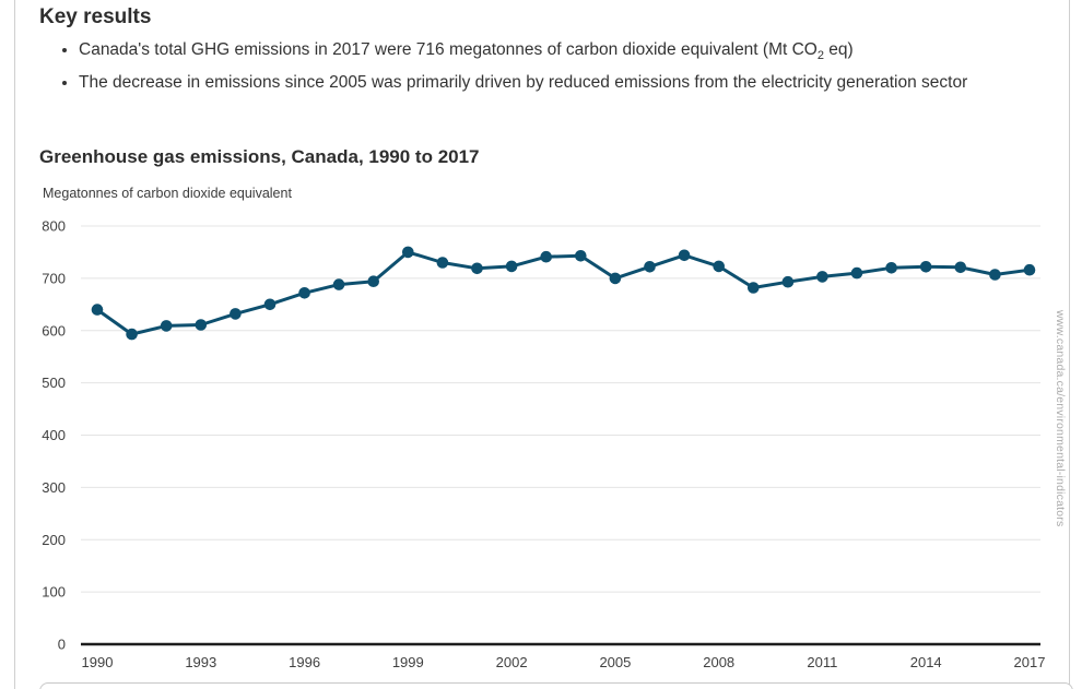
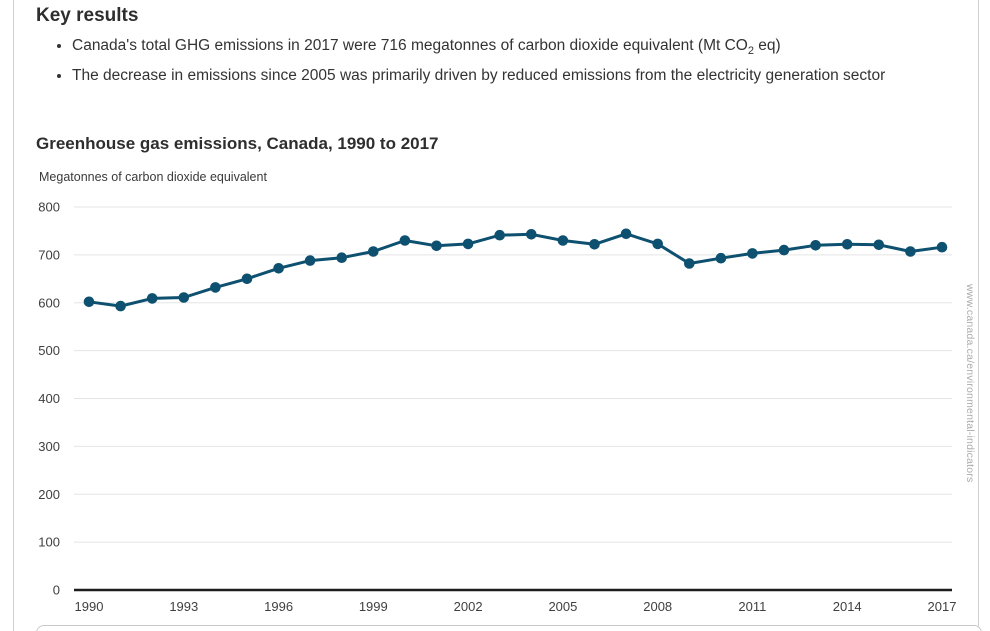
1990: 640 -> 600
1999: 750 -> 710
2005: 700 -> 730
